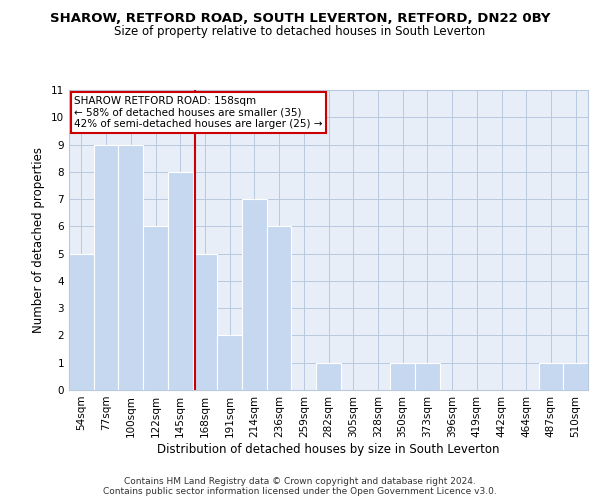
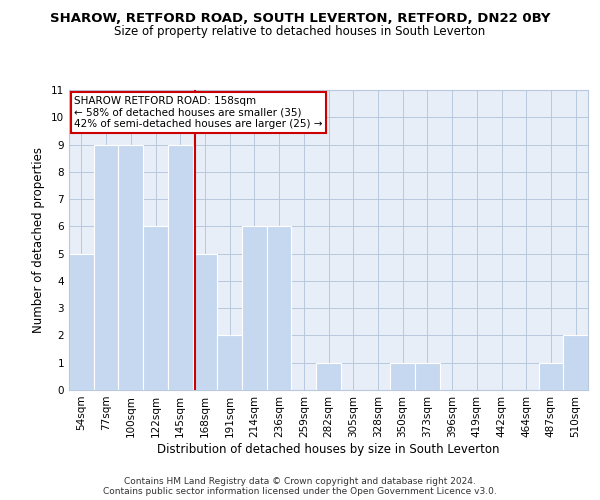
145sqm: 8 -> 9
214sqm: 7 -> 6
510sqm: 1 -> 2
